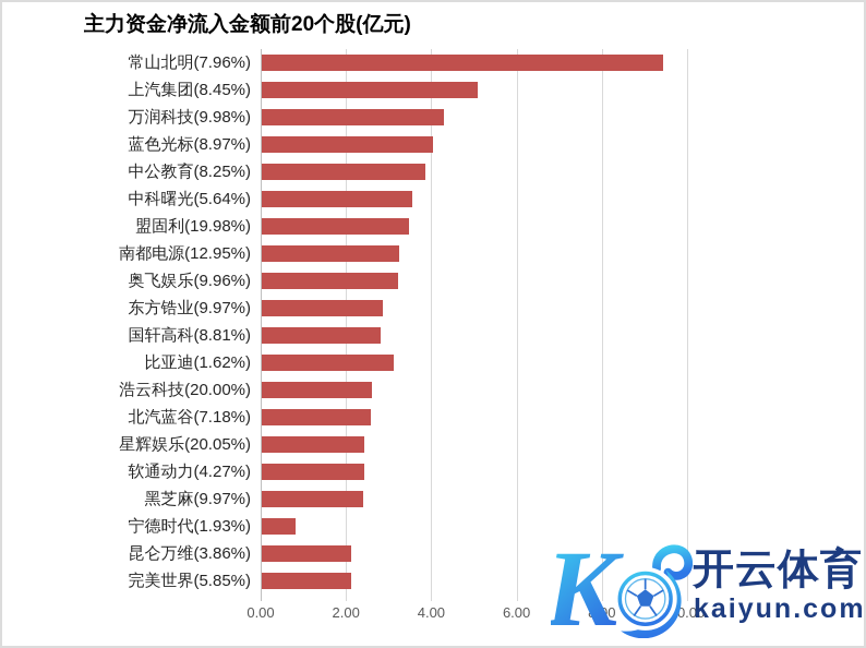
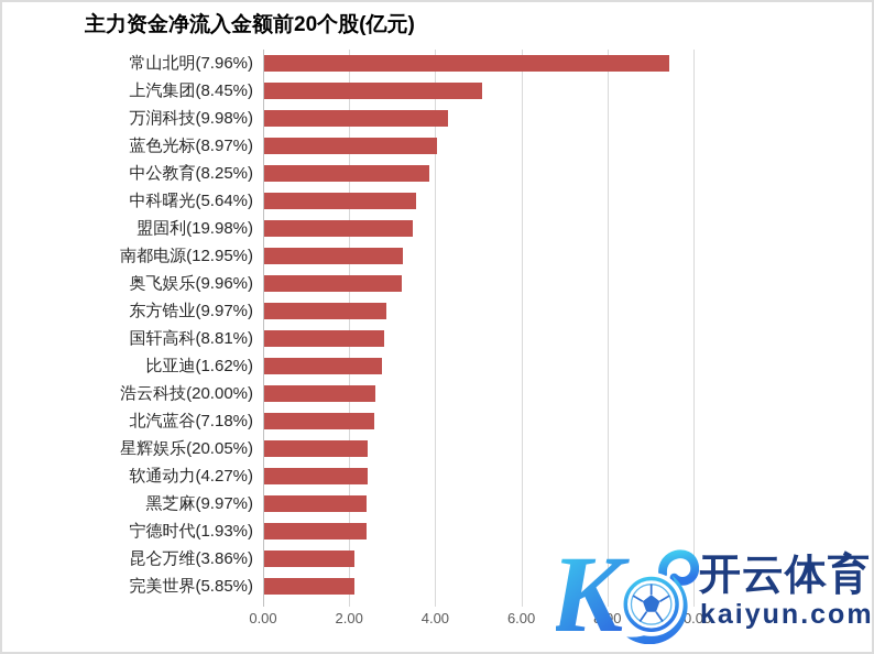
比亚迪(1.62%): 3.1 -> 2.7
宁德时代(1.93%): 0.8 -> 2.4
